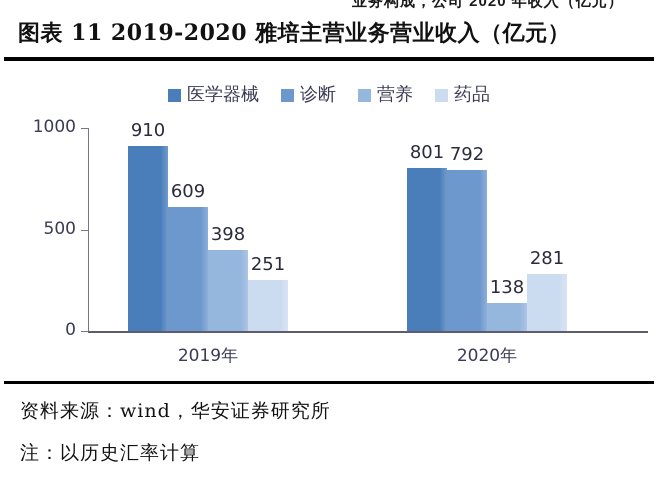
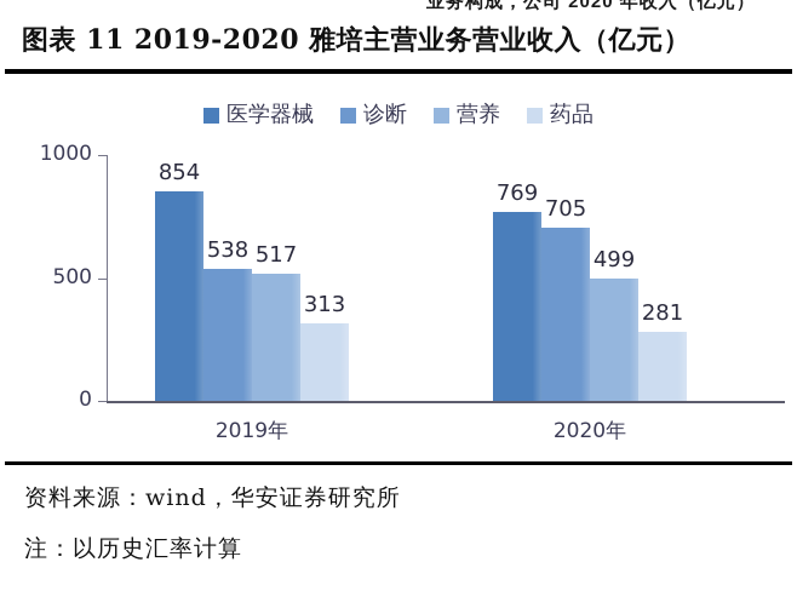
医学器械/2019年: 910 -> 854
诊断/2019年: 609 -> 538
营养/2019年: 398 -> 517
药品/2019年: 251 -> 313
医学器械/2020年: 801 -> 769
诊断/2020年: 792 -> 705
营养/2020年: 138 -> 499
